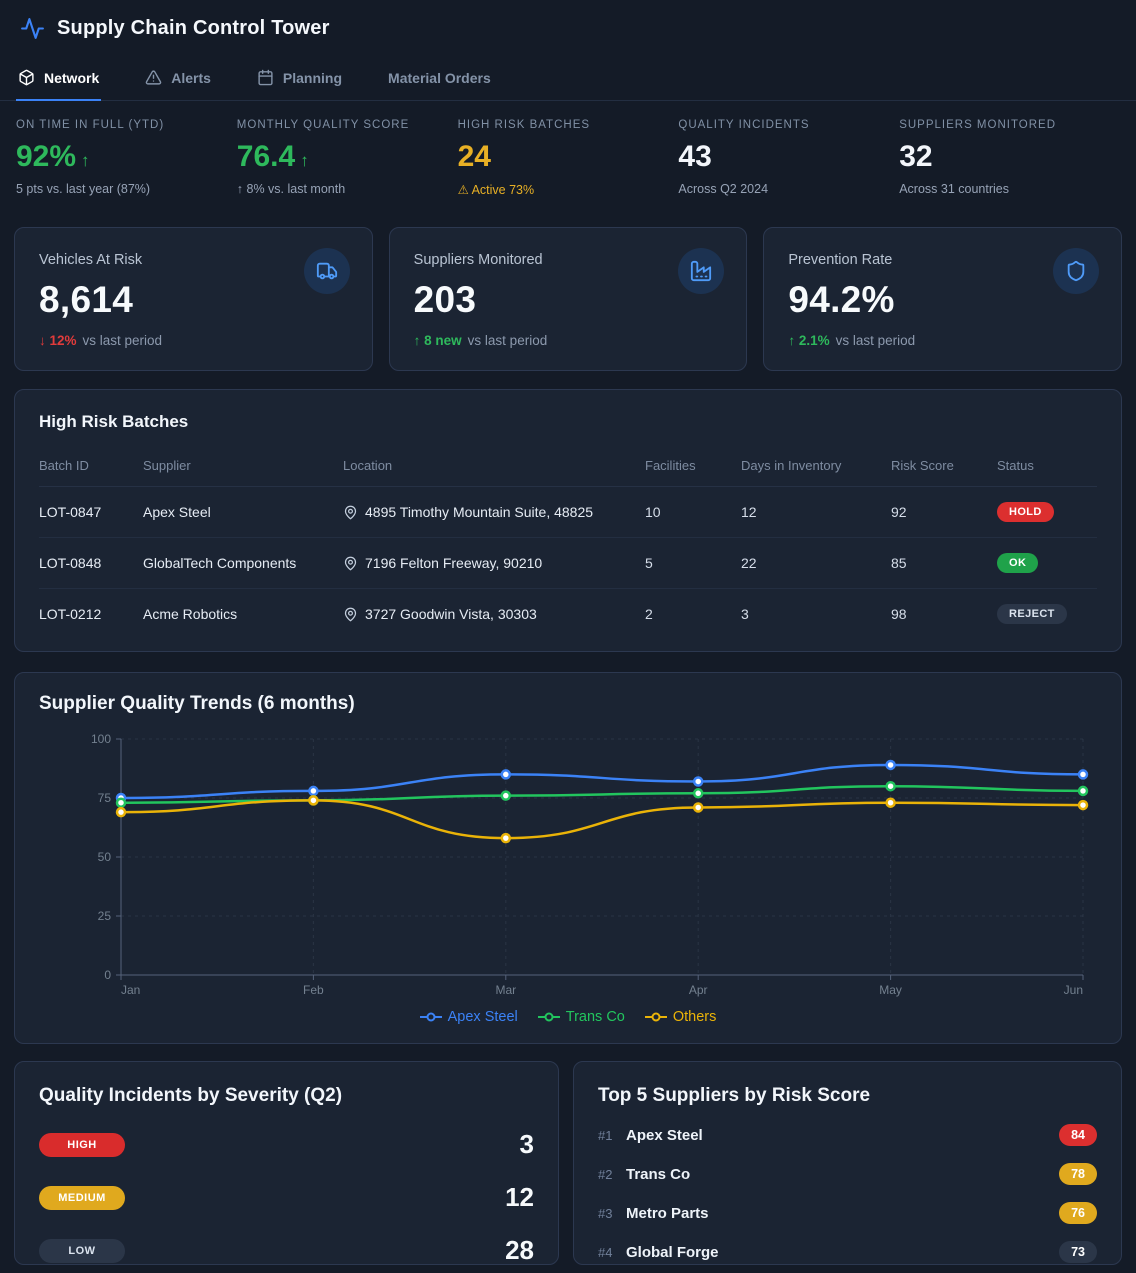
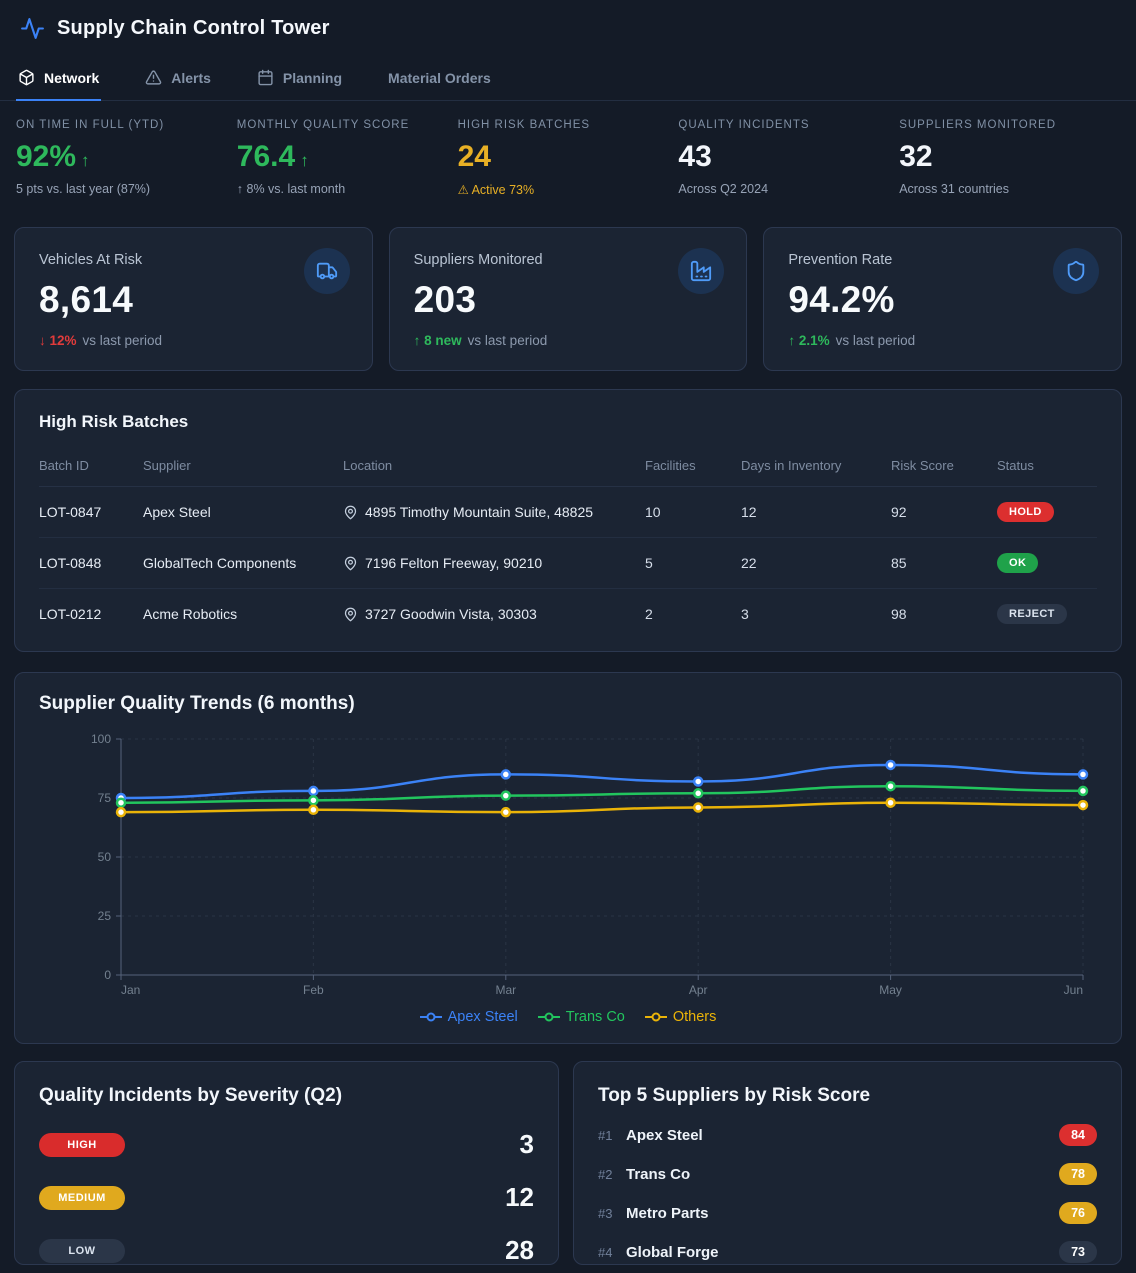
Others/Feb: 74 -> 70
Others/Mar: 58 -> 69
